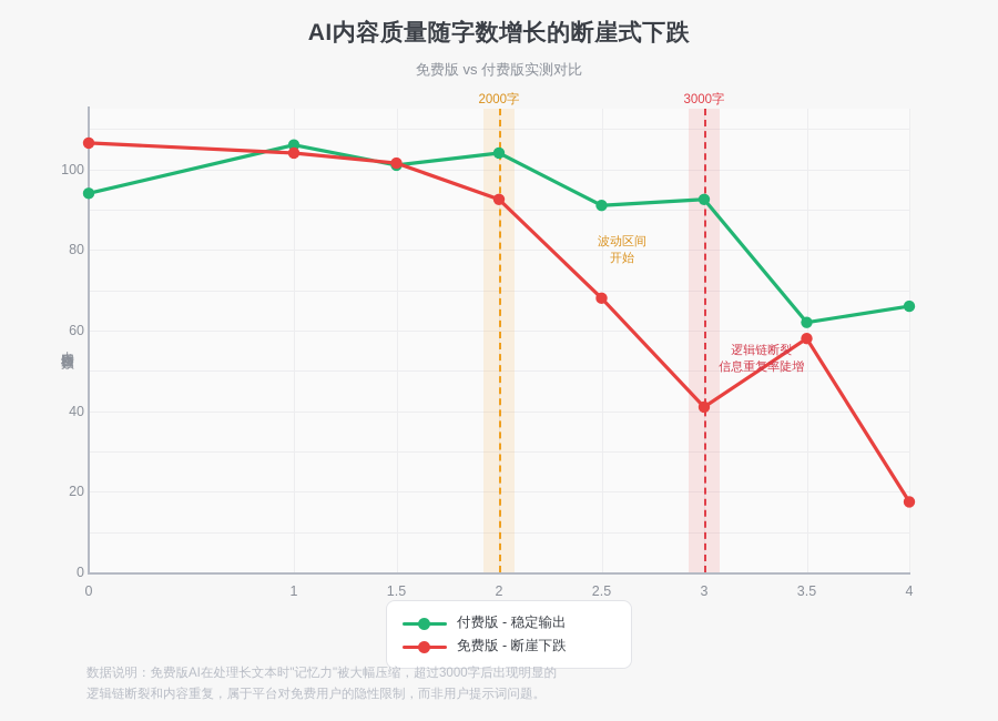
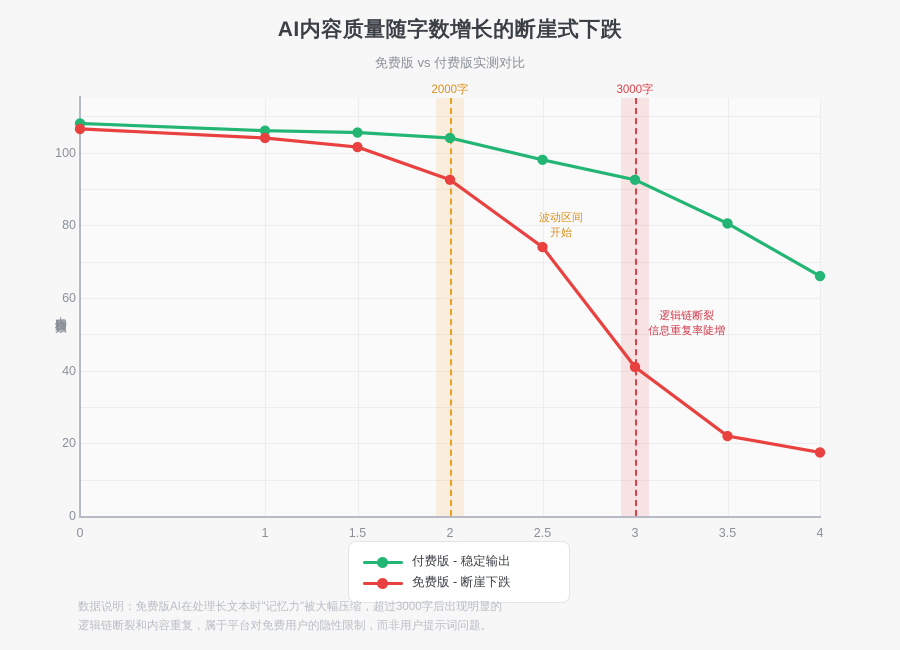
付费版 - 稳定输出/0: 94 -> 108
付费版 - 稳定输出/1.5: 101 -> 106
付费版 - 稳定输出/2.5: 91 -> 98
免费版 - 断崖下跌/2.5: 68 -> 74
付费版 - 稳定输出/3.5: 62 -> 80
免费版 - 断崖下跌/3.5: 58 -> 22
